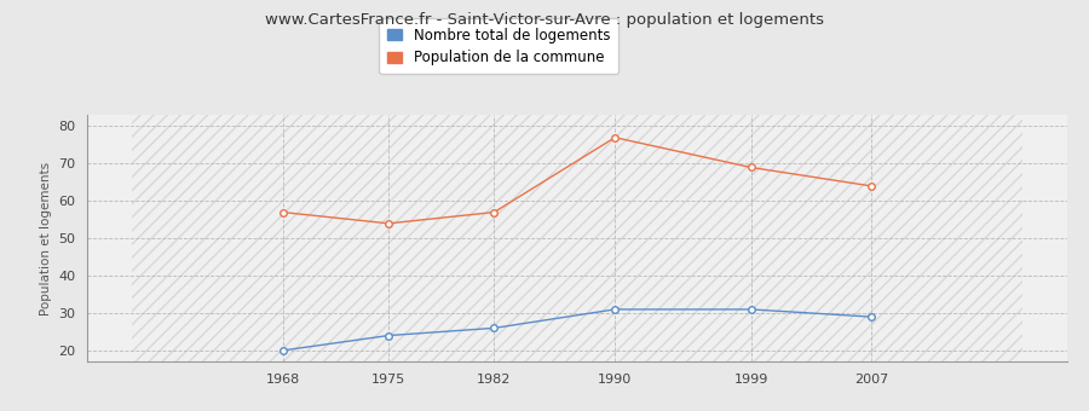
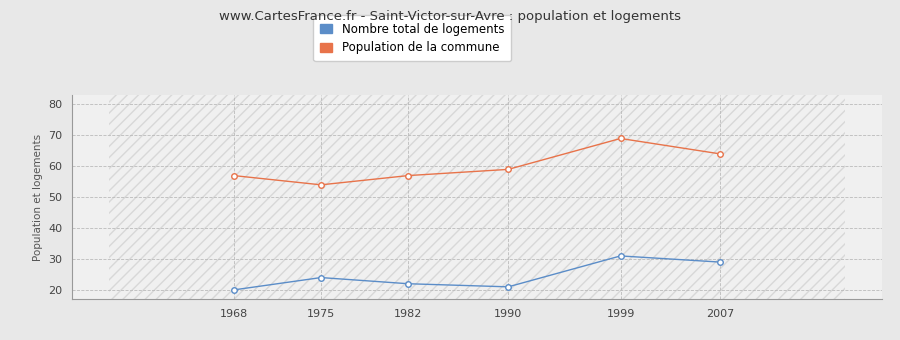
Nombre total de logements/1982: 26 -> 22
Nombre total de logements/1990: 31 -> 21
Population de la commune/1990: 77 -> 59
